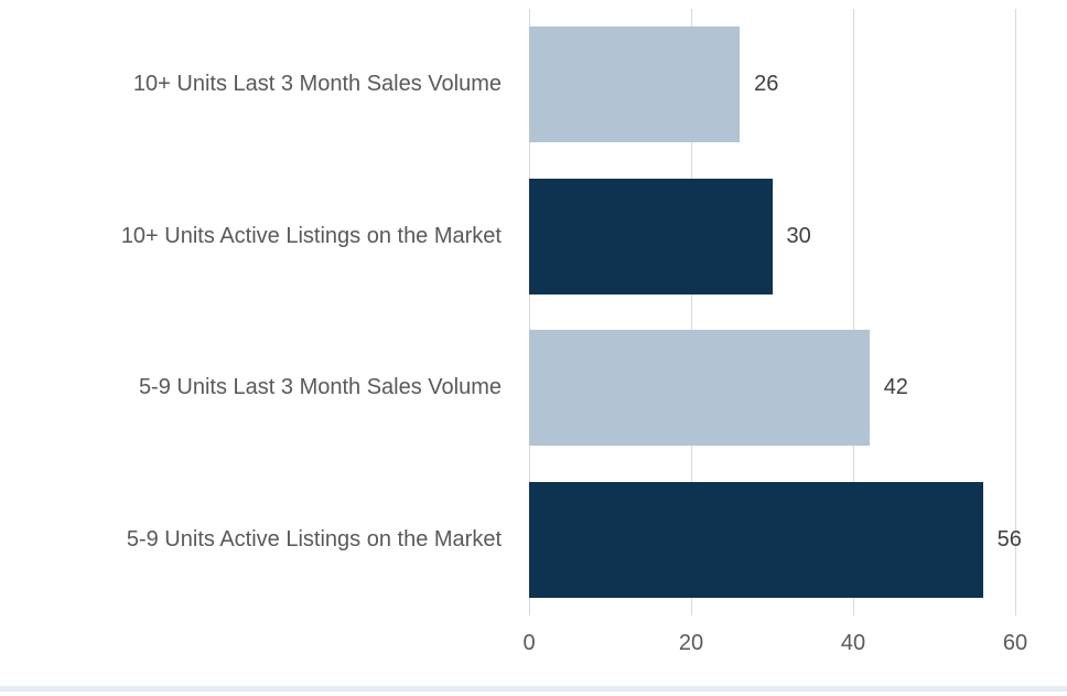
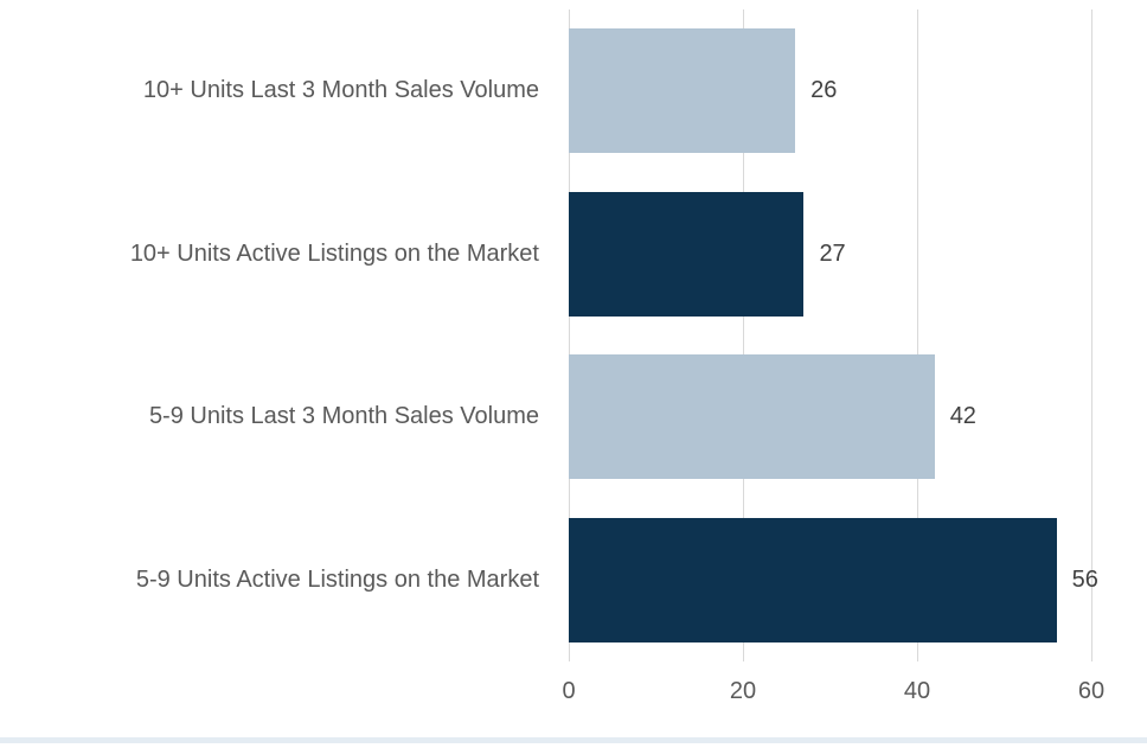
10+ Units Active Listings on the Market: 30 -> 27
